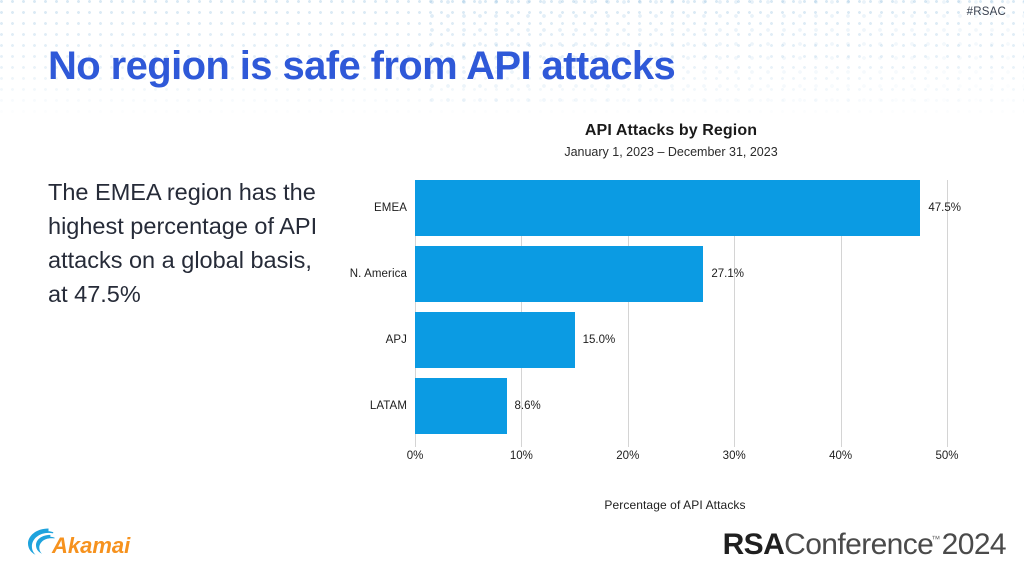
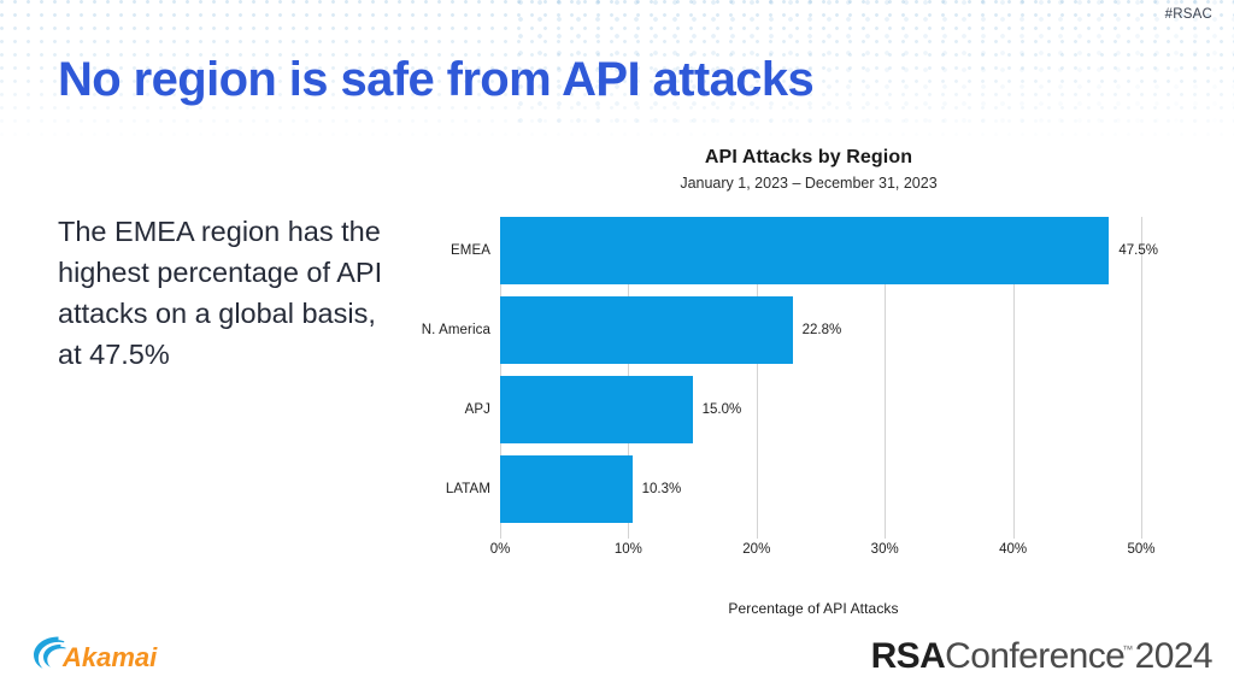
N. America: 27.1% -> 22.8%
LATAM: 8.6% -> 10.3%
